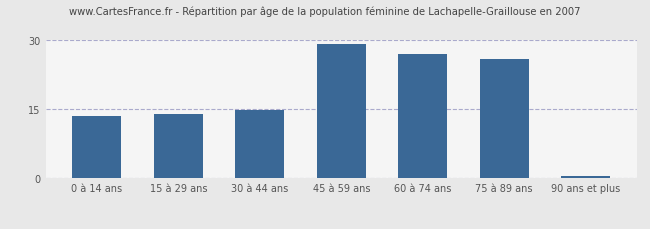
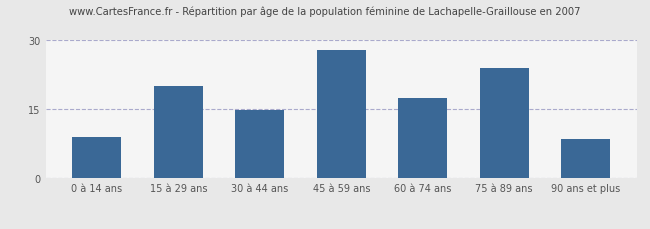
0 à 14 ans: 13.5 -> 9.0
15 à 29 ans: 14.0 -> 20.0
45 à 59 ans: 29.3 -> 28.0
60 à 74 ans: 27.0 -> 17.5
75 à 89 ans: 26.0 -> 24.0
90 ans et plus: 0.5 -> 8.5
